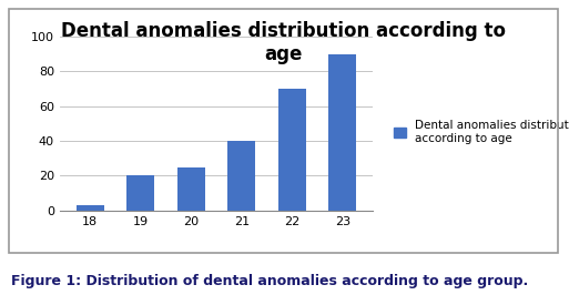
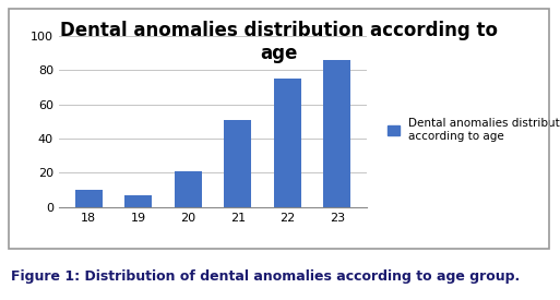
18: 3 -> 10
19: 20 -> 7
20: 25 -> 21
21: 40 -> 51
22: 70 -> 75
23: 90 -> 86
